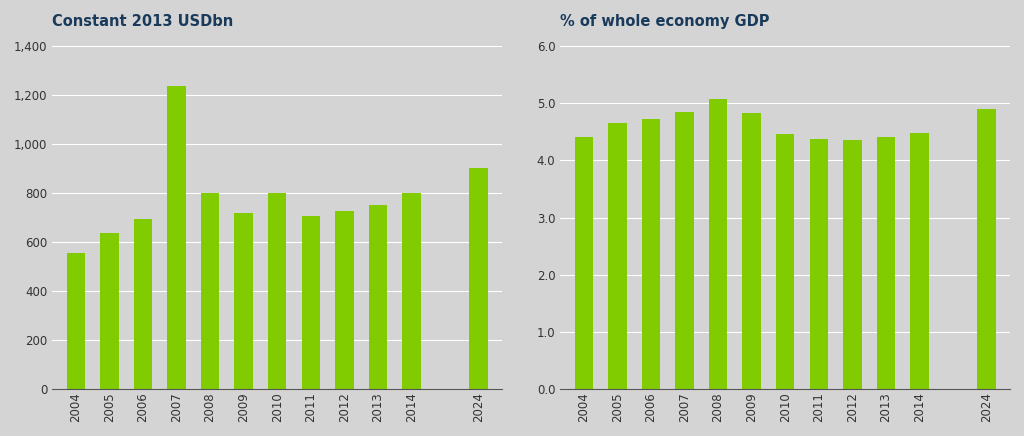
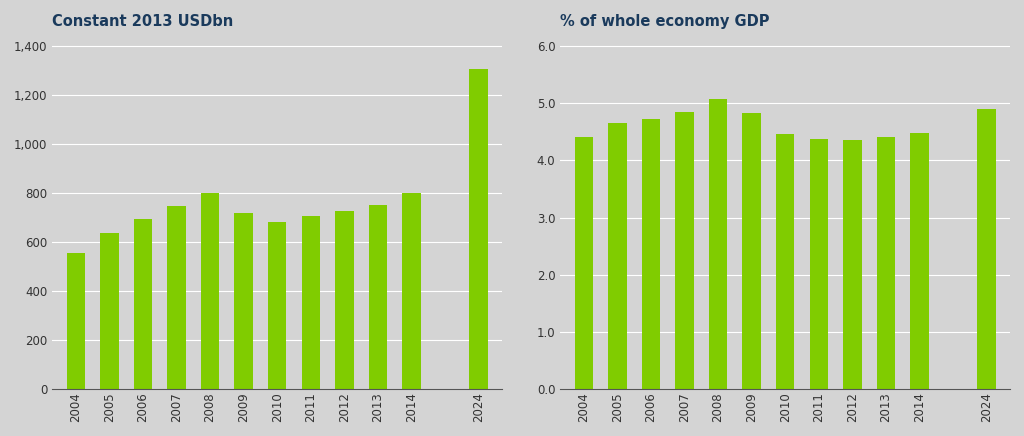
Constant 2013 USDbn/2007: 1,240 -> 748
Constant 2013 USDbn/2010: 800 -> 685
Constant 2013 USDbn/2024: 905 -> 1,310
